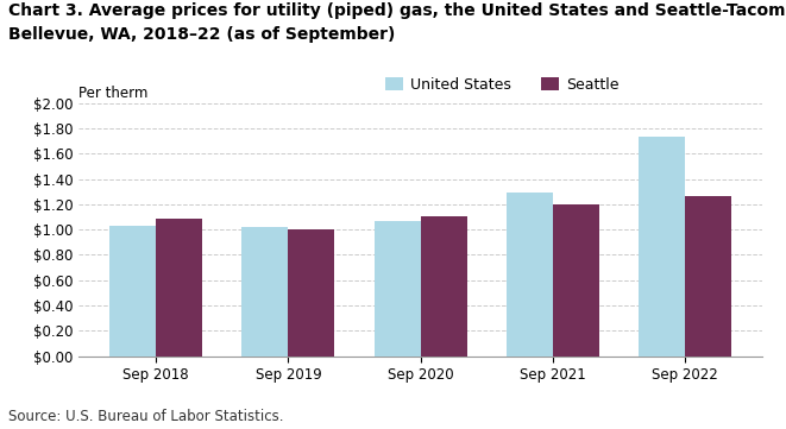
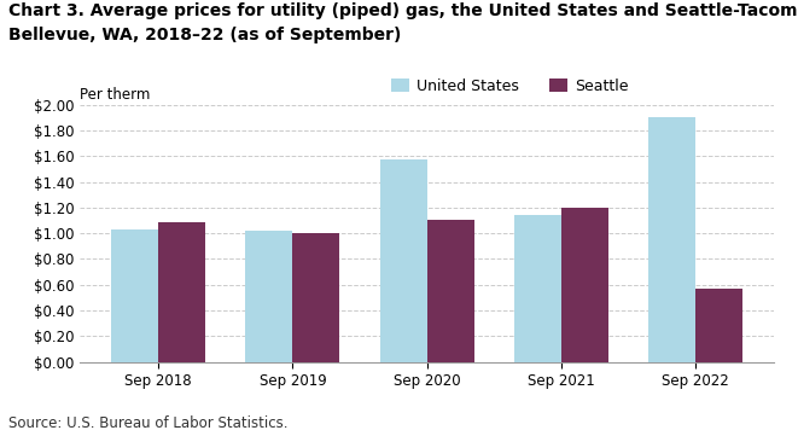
United States/Sep 2020: $1.07 -> $1.57
United States/Sep 2021: $1.29 -> $1.14
United States/Sep 2022: $1.73 -> $1.90
Seattle/Sep 2022: $1.26 -> $0.57
